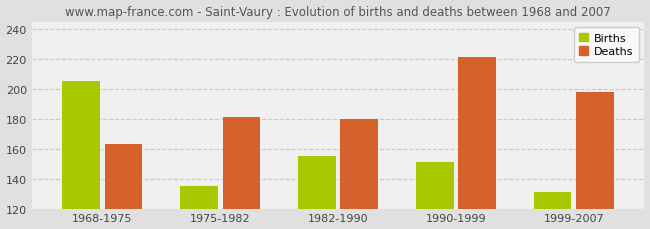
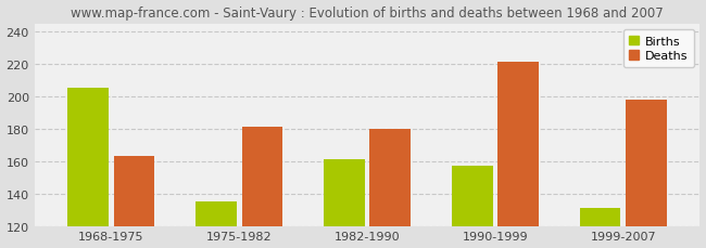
Births/1982-1990: 155 -> 161
Births/1990-1999: 151 -> 157
